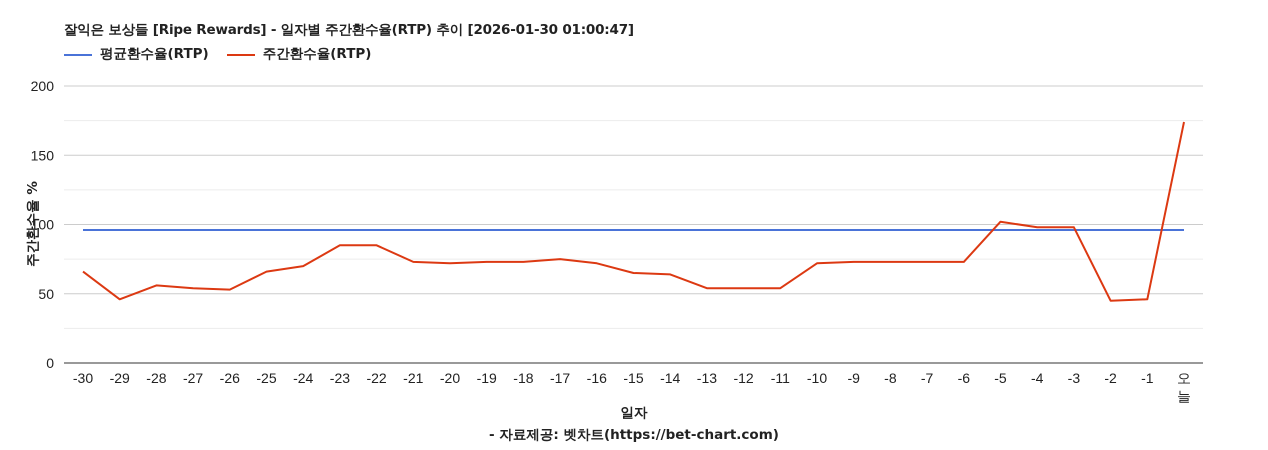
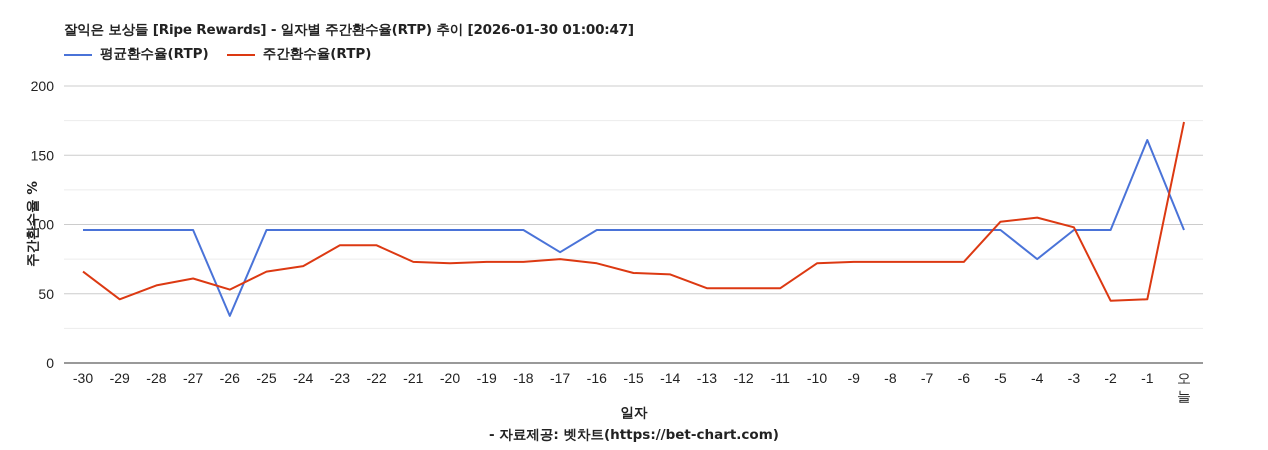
주간환수율(RTP)/-27: 54 -> 61
평균환수율(RTP)/-26: 96 -> 34
평균환수율(RTP)/-17: 96 -> 80
평균환수율(RTP)/-4: 96 -> 75
주간환수율(RTP)/-4: 98 -> 105
평균환수율(RTP)/-1: 96 -> 161
